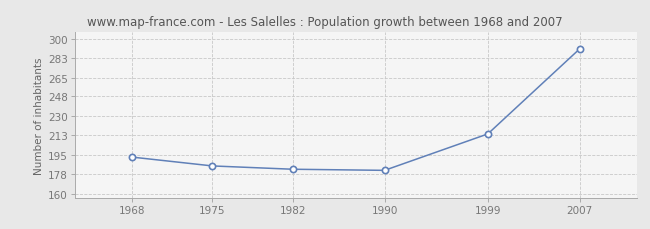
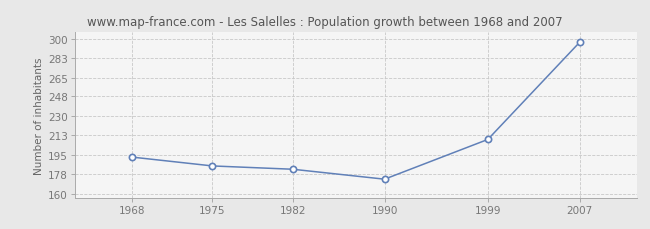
1990: 181 -> 173
1999: 214 -> 209
2007: 291 -> 297
